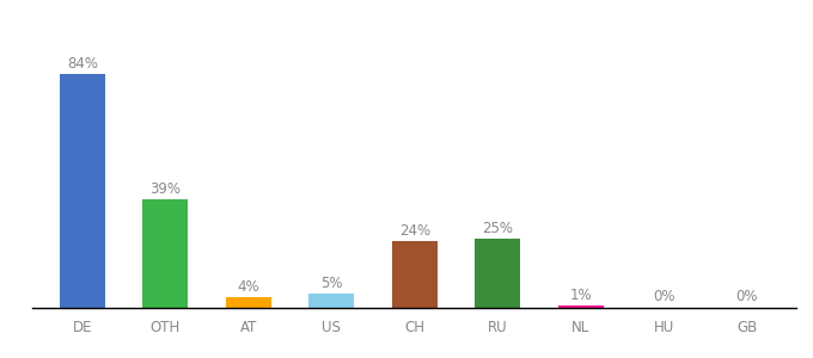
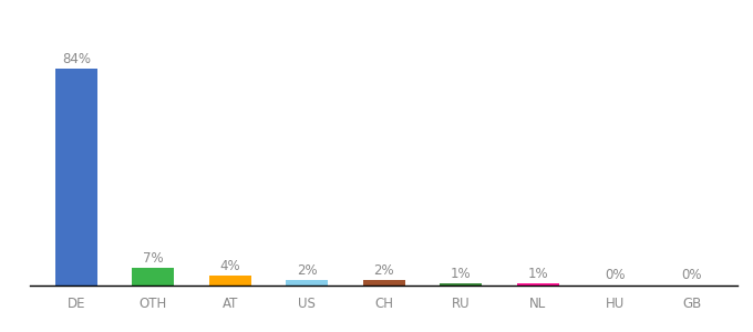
OTH: 39% -> 7%
US: 5% -> 2%
CH: 24% -> 2%
RU: 25% -> 1%
